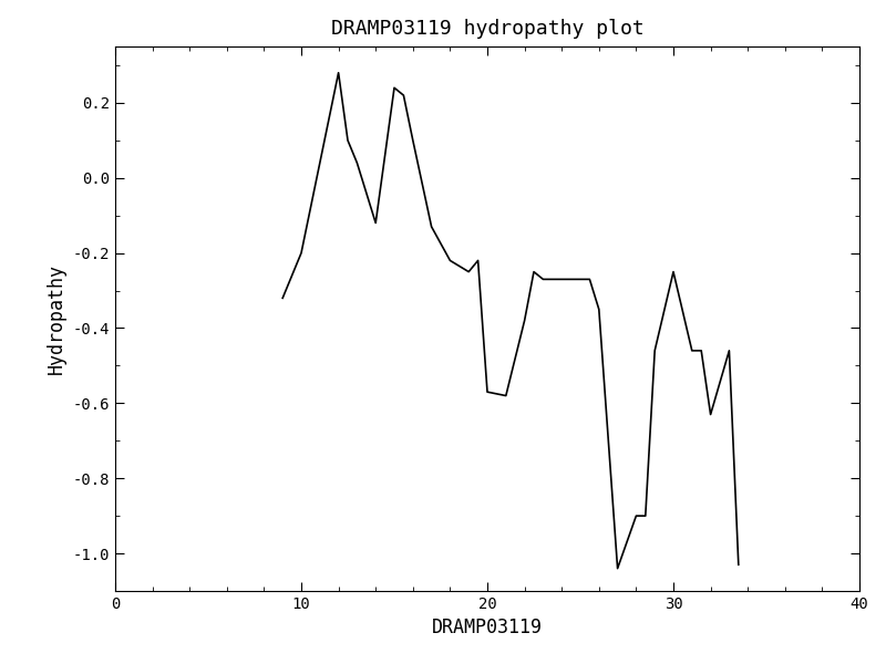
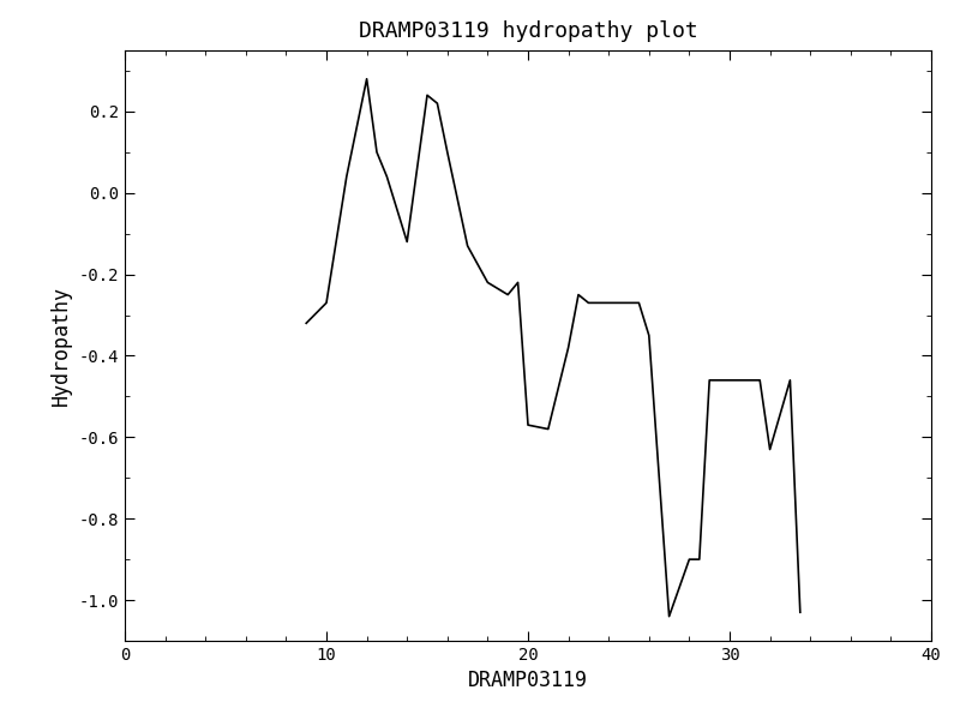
10: -0.20 -> -0.27
30: -0.25 -> -0.46
